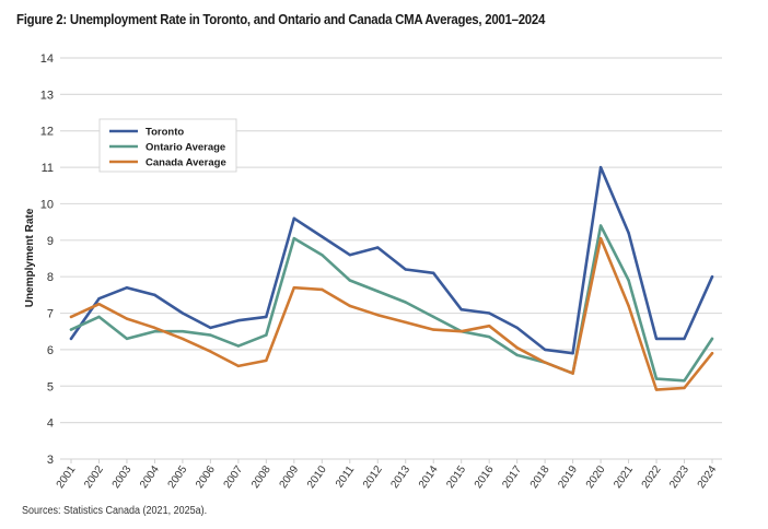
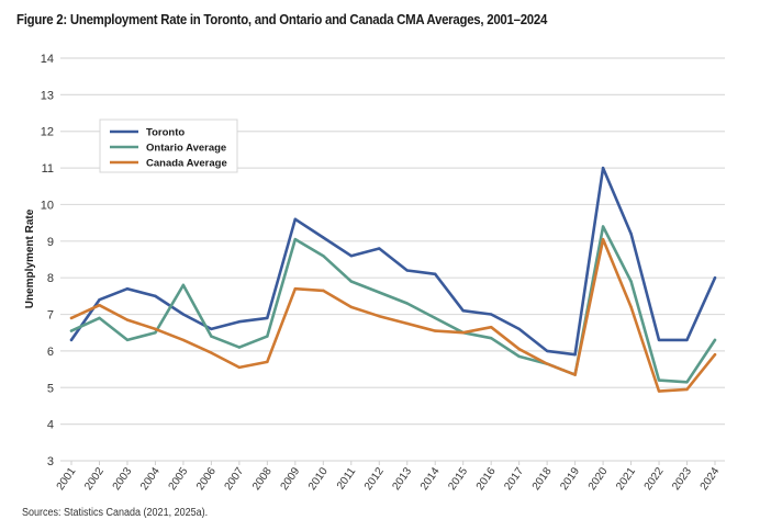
Ontario Average/2005: 6.5 -> 7.8
